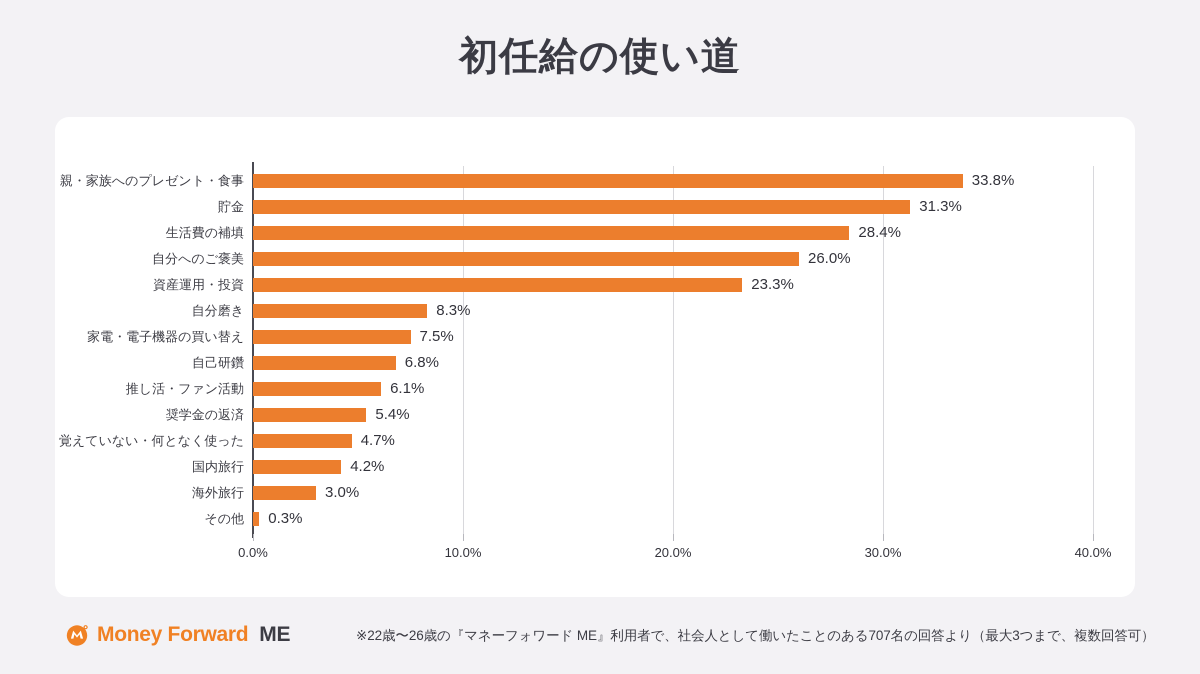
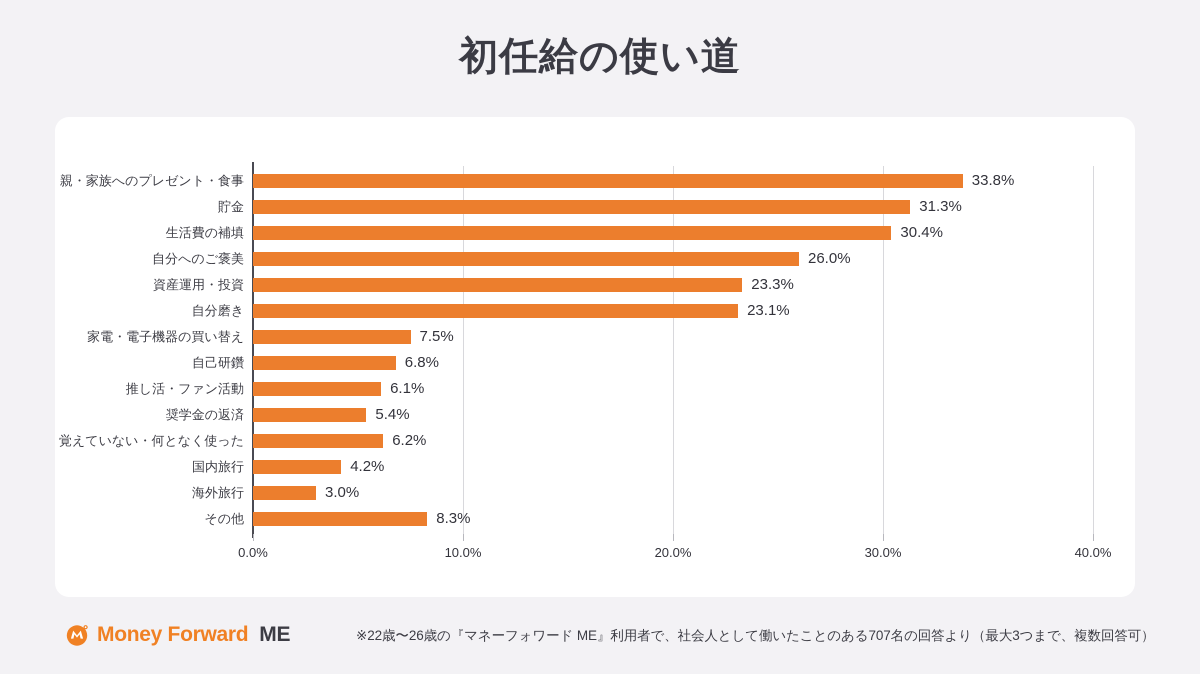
生活費の補填: 28.4% -> 30.4%
自分磨き: 8.3% -> 23.1%
覚えていない・何となく使った: 4.7% -> 6.2%
その他: 0.3% -> 8.3%
